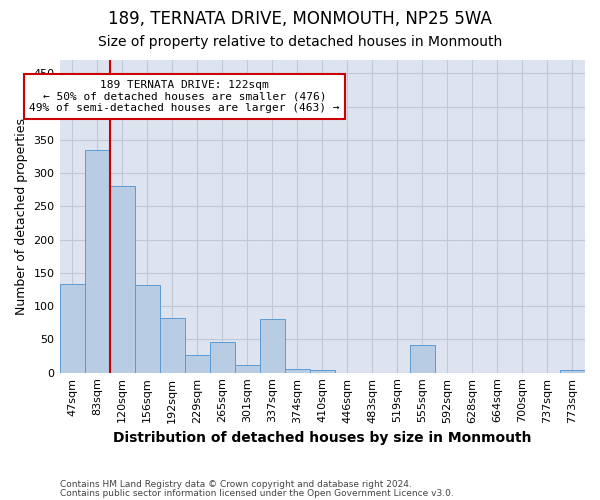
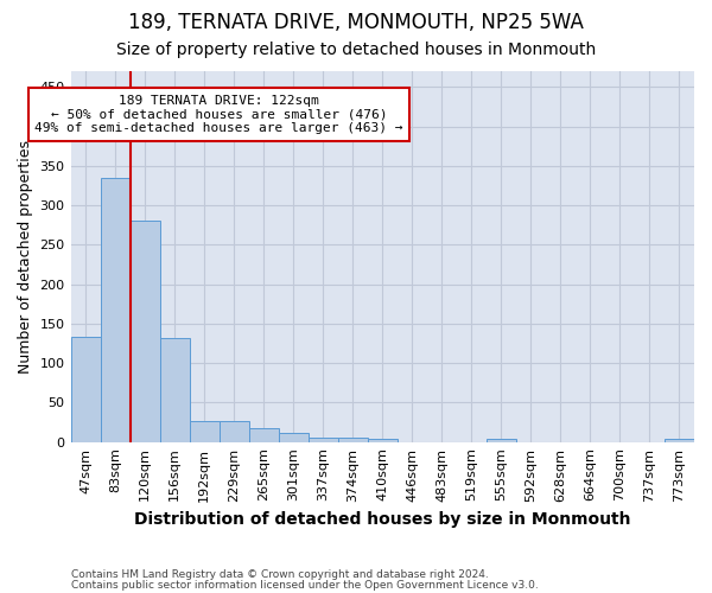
192sqm: 82 -> 27
265sqm: 46 -> 17
337sqm: 80 -> 6
555sqm: 42 -> 4
